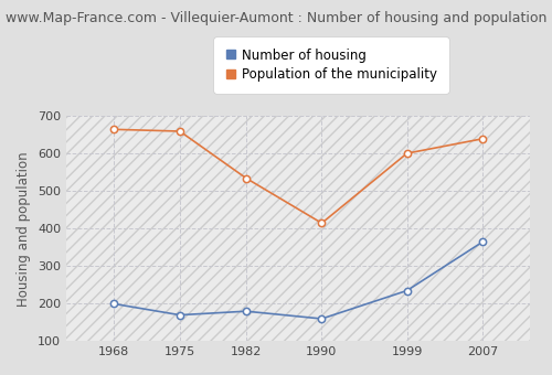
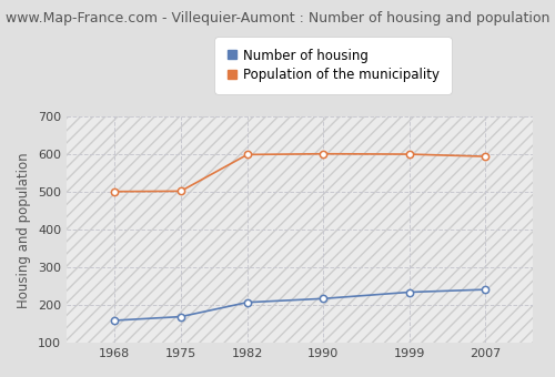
Number of housing/1968: 200 -> 160
Population of the municipality/1968: 665 -> 502
Population of the municipality/1975: 660 -> 503
Number of housing/1982: 180 -> 208
Population of the municipality/1982: 535 -> 600
Number of housing/1990: 160 -> 218
Population of the municipality/1990: 415 -> 602
Number of housing/2007: 365 -> 242
Population of the municipality/2007: 640 -> 595
